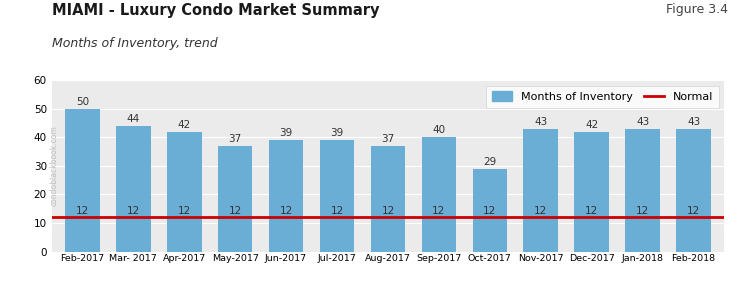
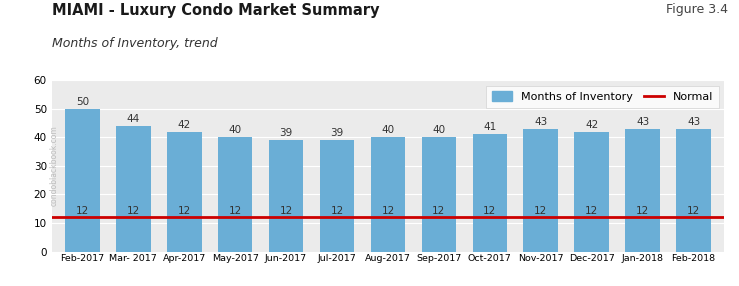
May-2017: 37 -> 40
Aug-2017: 37 -> 40
Oct-2017: 29 -> 41
